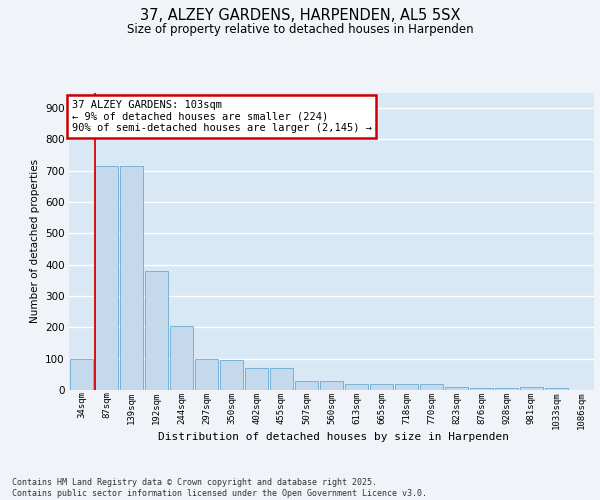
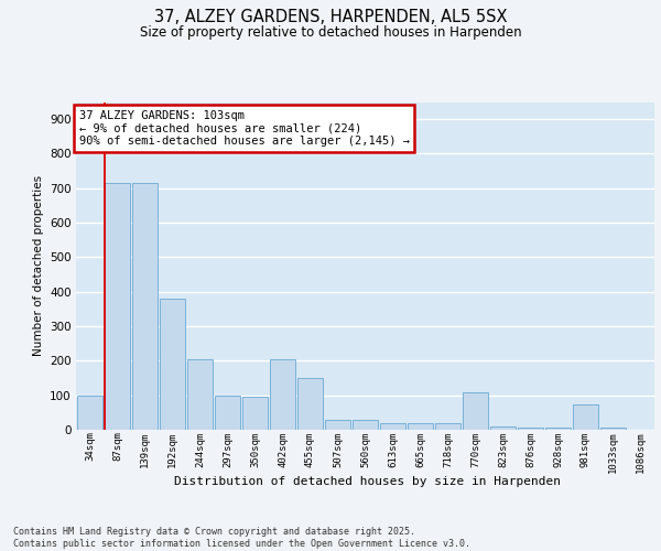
402sqm: 70 -> 205
455sqm: 70 -> 150
770sqm: 18 -> 110
981sqm: 10 -> 75
